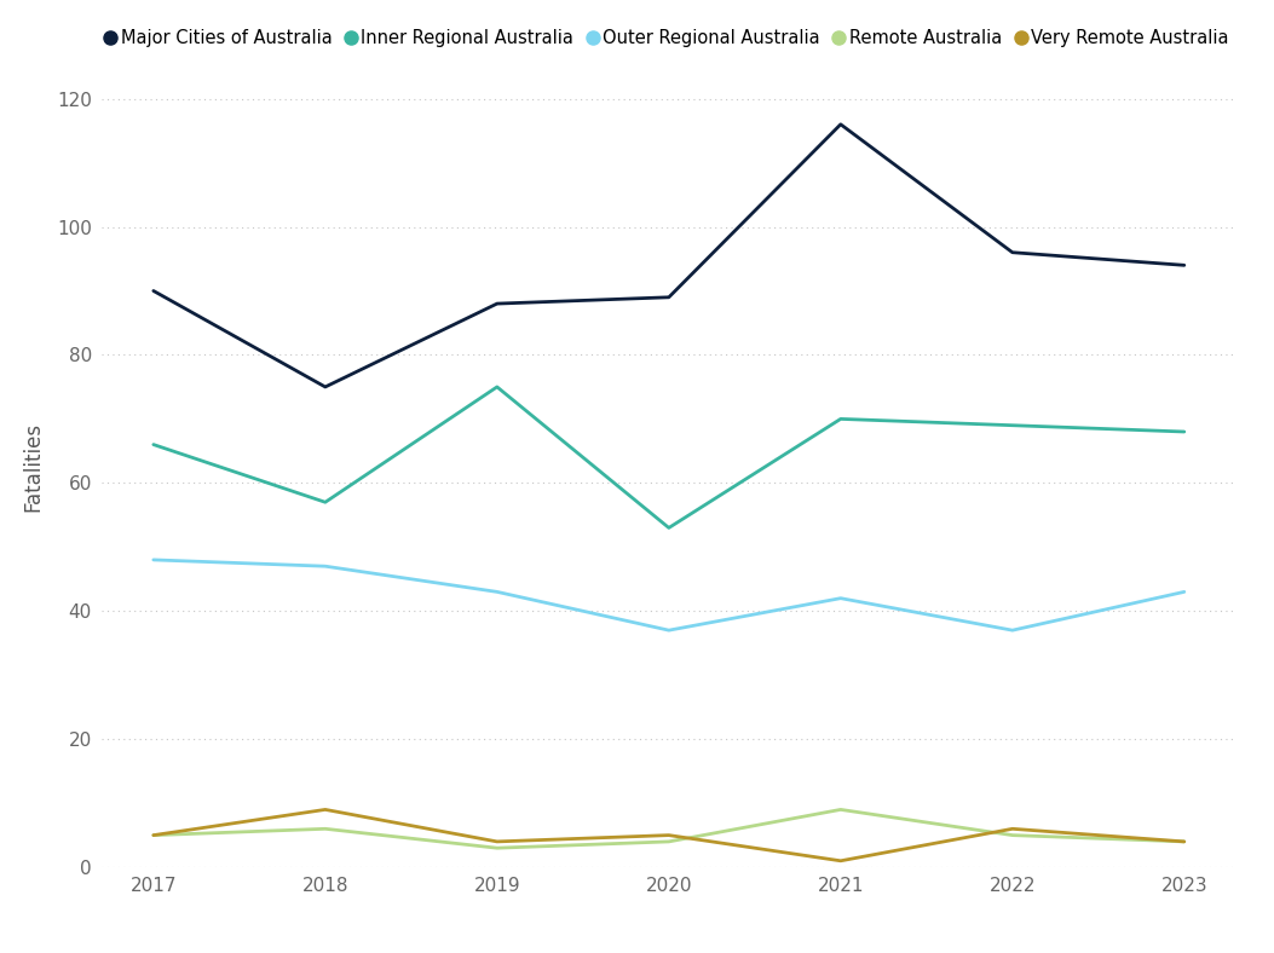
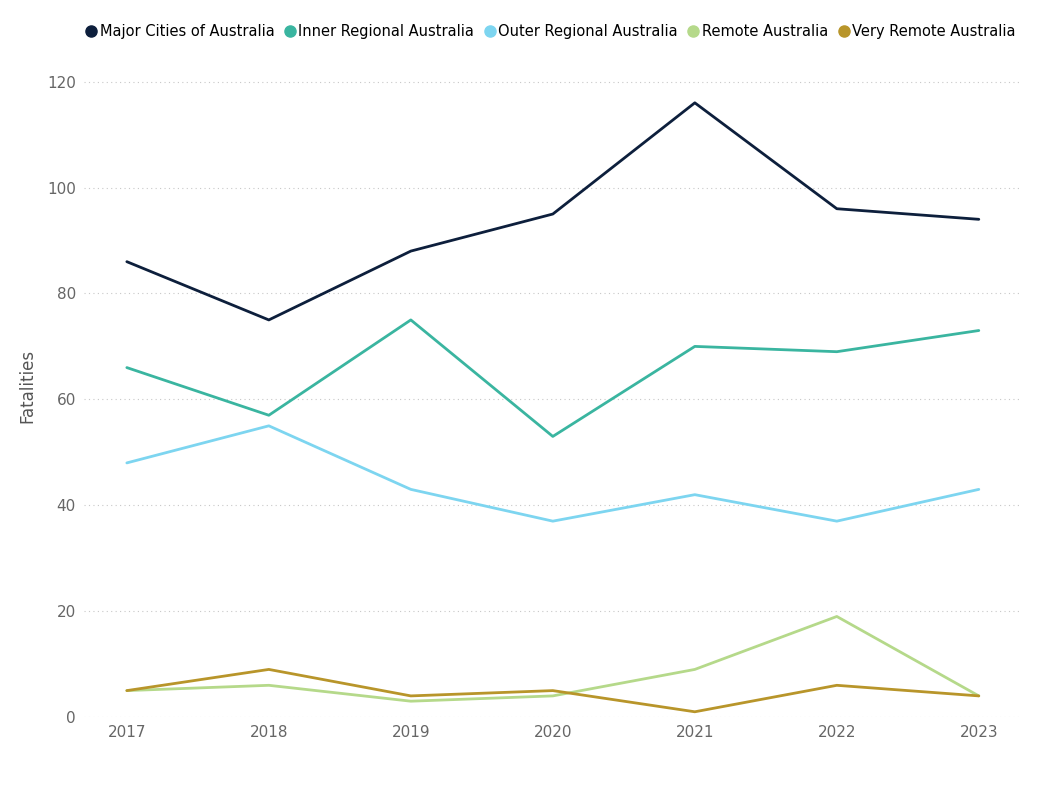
Major Cities of Australia/2017: 90 -> 86
Outer Regional Australia/2018: 47 -> 55
Major Cities of Australia/2020: 89 -> 95
Remote Australia/2022: 5 -> 19
Inner Regional Australia/2023: 68 -> 73
